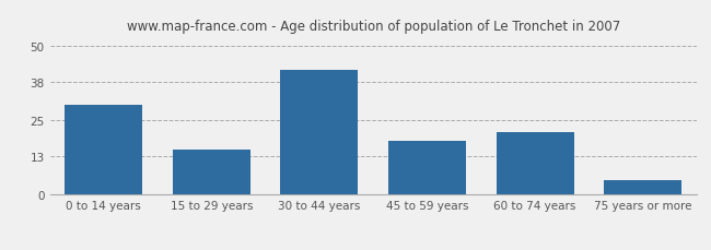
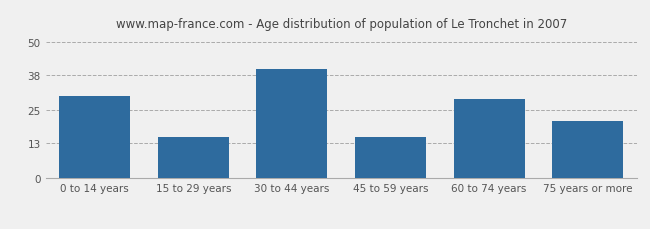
30 to 44 years: 42 -> 40
45 to 59 years: 18 -> 15
60 to 74 years: 21 -> 29
75 years or more: 5 -> 21
